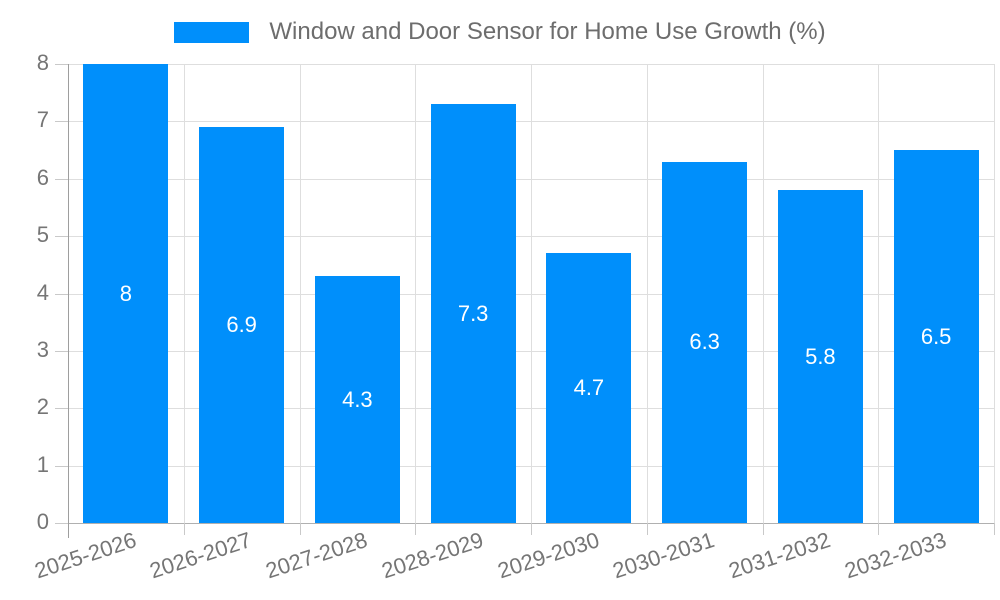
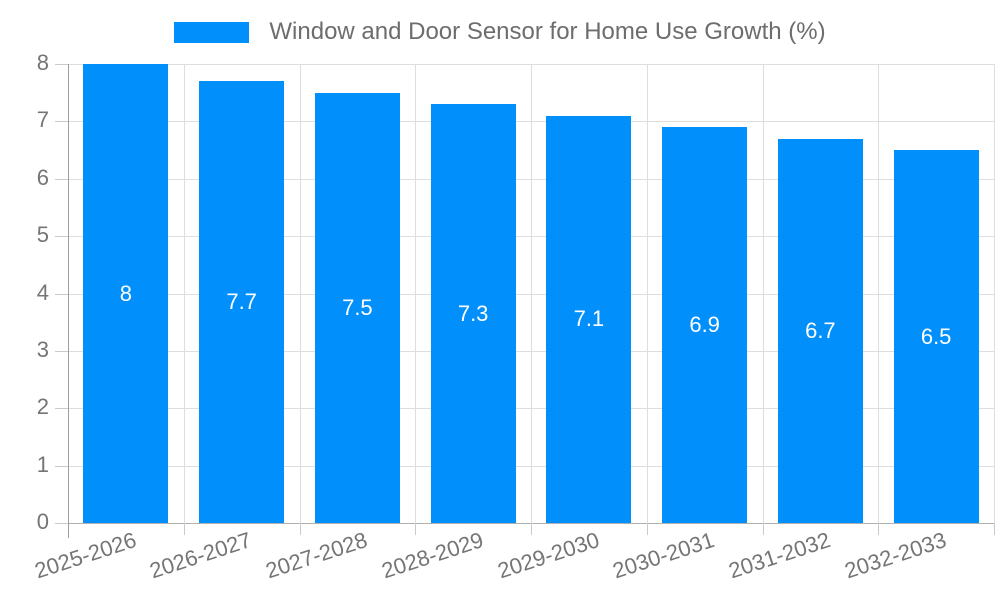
2026-2027: 6.9 -> 7.7
2027-2028: 4.3 -> 7.5
2029-2030: 4.7 -> 7.1
2030-2031: 6.3 -> 6.9
2031-2032: 5.8 -> 6.7
